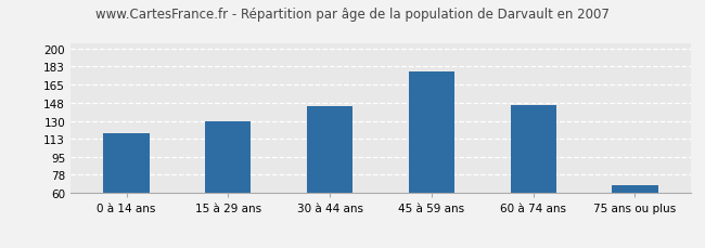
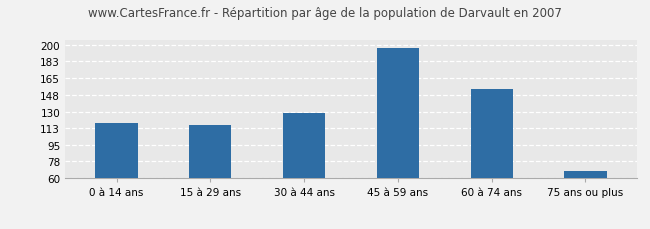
15 à 29 ans: 130 -> 116
30 à 44 ans: 144 -> 129
45 à 59 ans: 178 -> 197
60 à 74 ans: 146 -> 154
